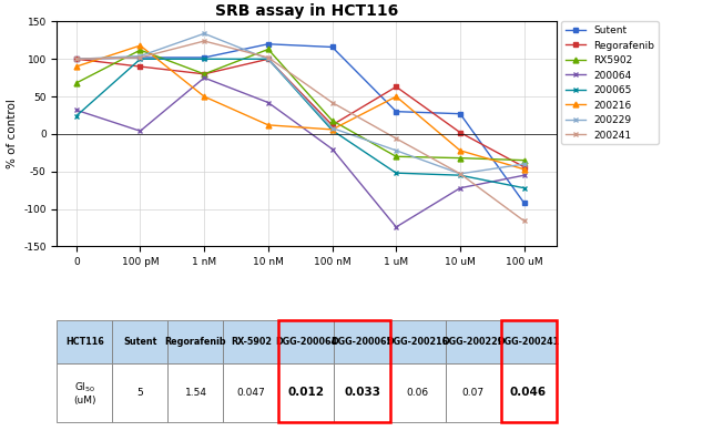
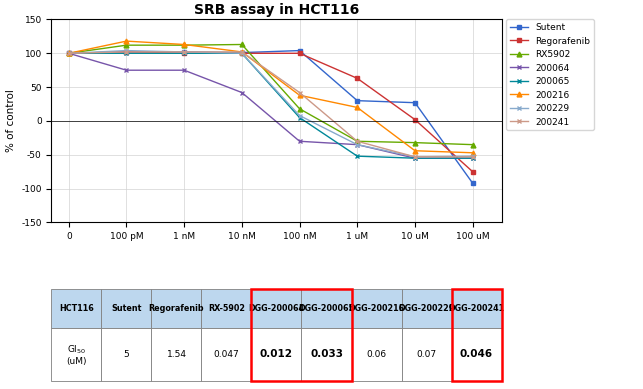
RX5902/0: 68 -> 100
200064/0: 32 -> 100
200065/0: 24 -> 100
200216/0: 90 -> 100
Regorafenib/100 pM: 90 -> 102
200064/100 pM: 4 -> 75
Regorafenib/1 nM: 80 -> 101
RX5902/1 nM: 80 -> 112
200216/1 nM: 50 -> 113
200229/1 nM: 134 -> 102
200241/1 nM: 124 -> 102
Sutent/10 nM: 120 -> 101
200216/10 nM: 12 -> 102
Sutent/100 nM: 116 -> 104
Regorafenib/100 nM: 12 -> 100
200064/100 nM: -20 -> -30
200216/100 nM: 6 -> 38
200064/1 uM: -124 -> -35
200216/1 uM: 50 -> 20
200229/1 uM: -22 -> -35
200241/1 uM: -6 -> -30
200064/10 uM: -72 -> -55
200216/10 uM: -22 -> -44
Regorafenib/100 uM: -44 -> -75
200065/100 uM: -72 -> -55
200229/100 uM: -40 -> -52
200241/100 uM: -116 -> -53
